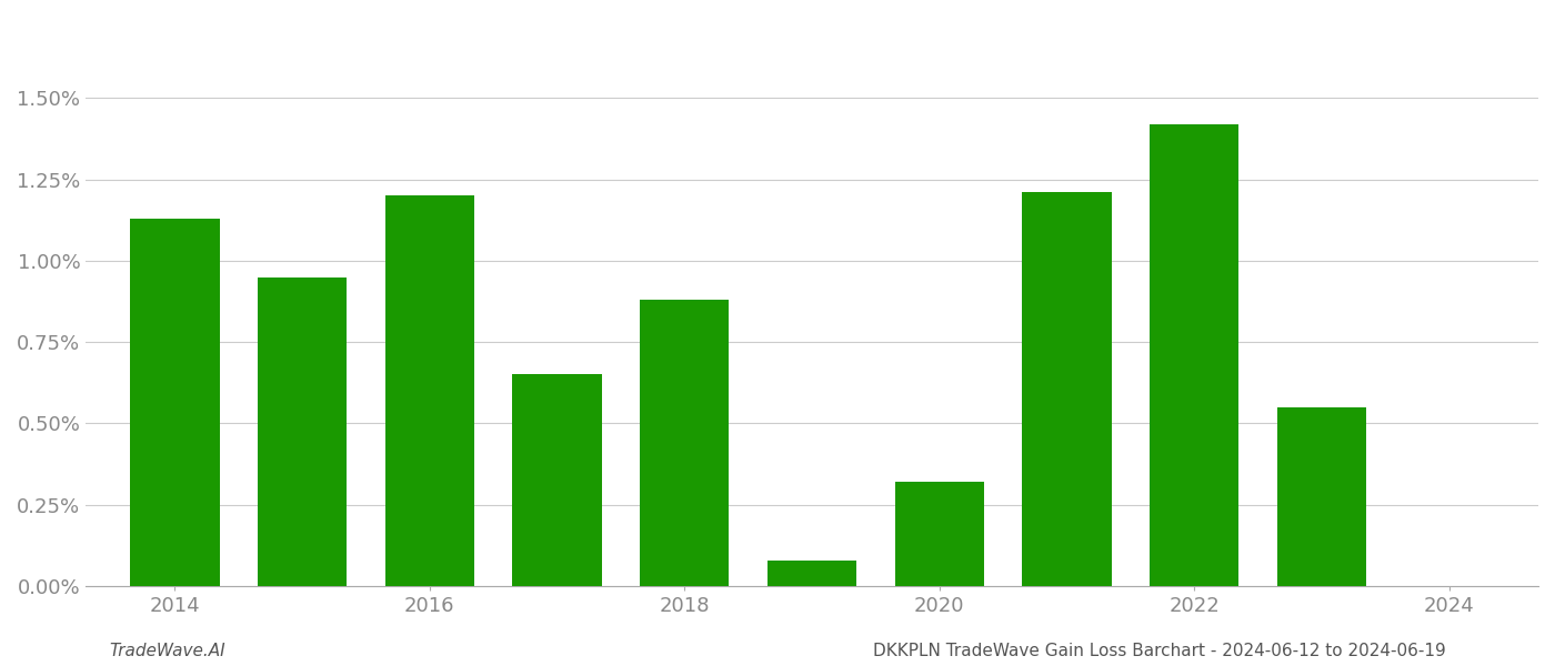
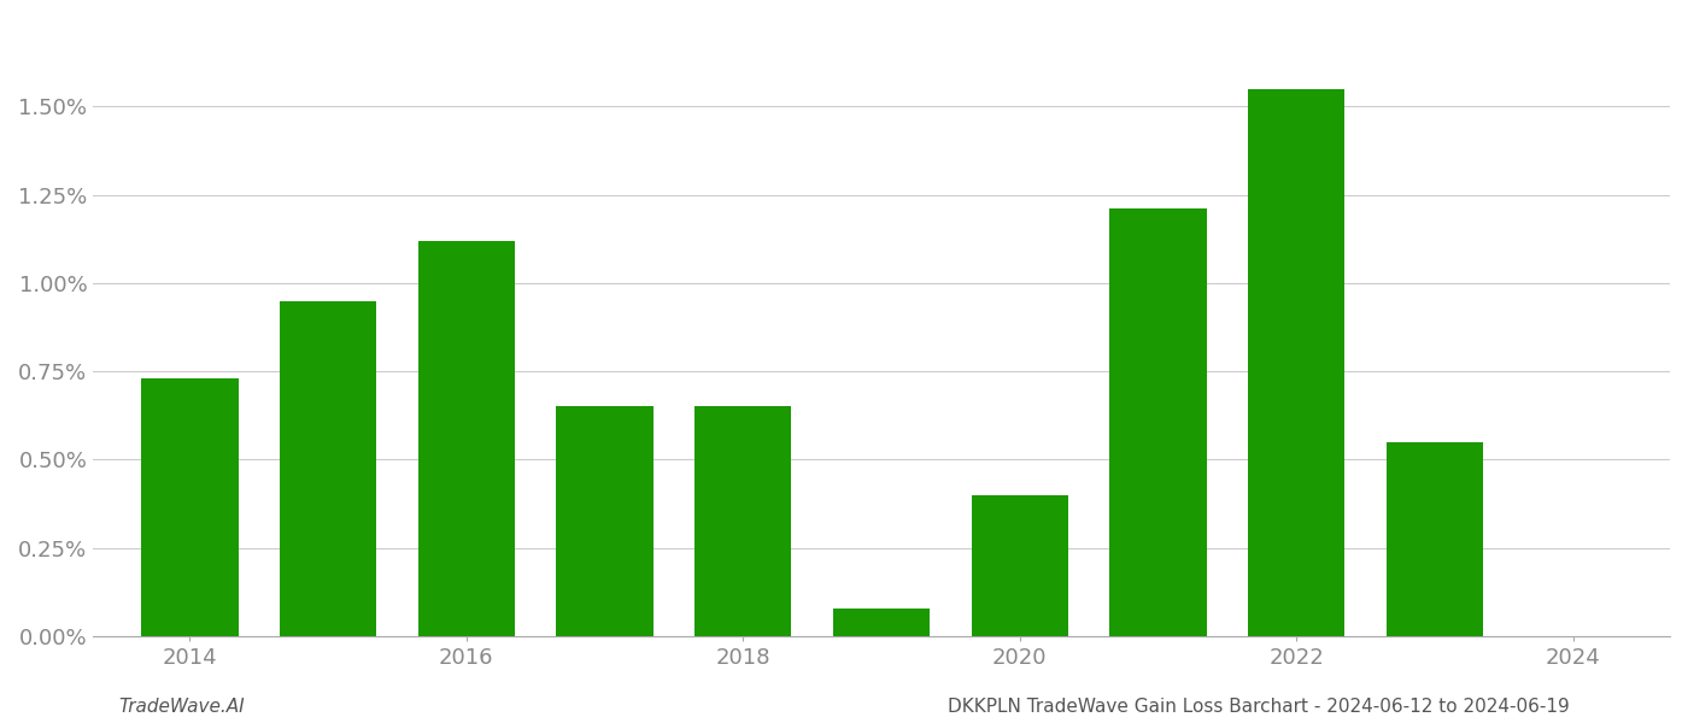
2014: 1.13% -> 0.73%
2016: 1.20% -> 1.12%
2018: 0.88% -> 0.65%
2020: 0.32% -> 0.40%
2022: 1.42% -> 1.55%
